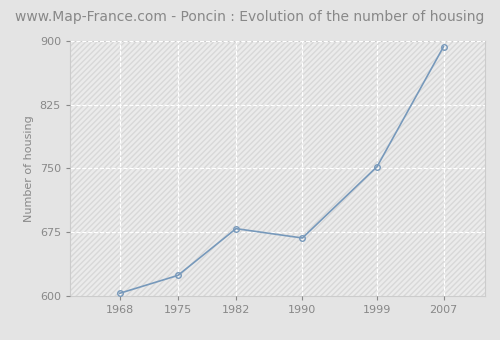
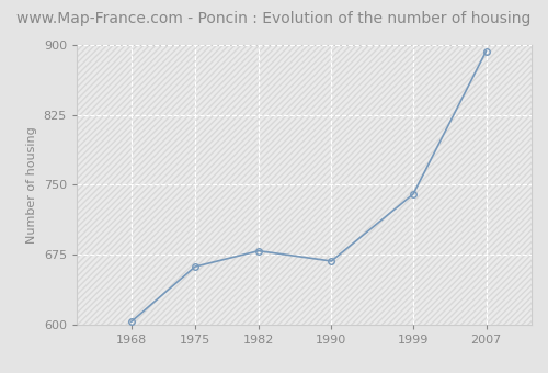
1975: 624 -> 662
1999: 752 -> 740
